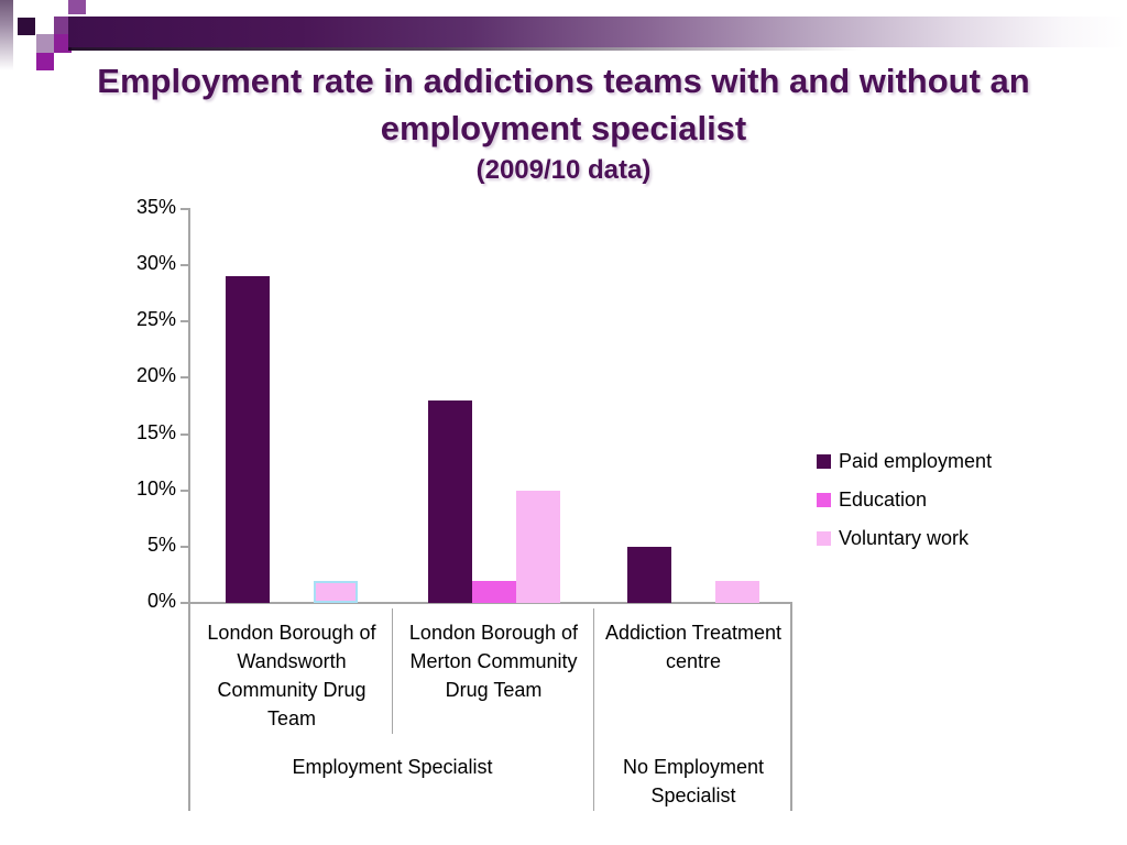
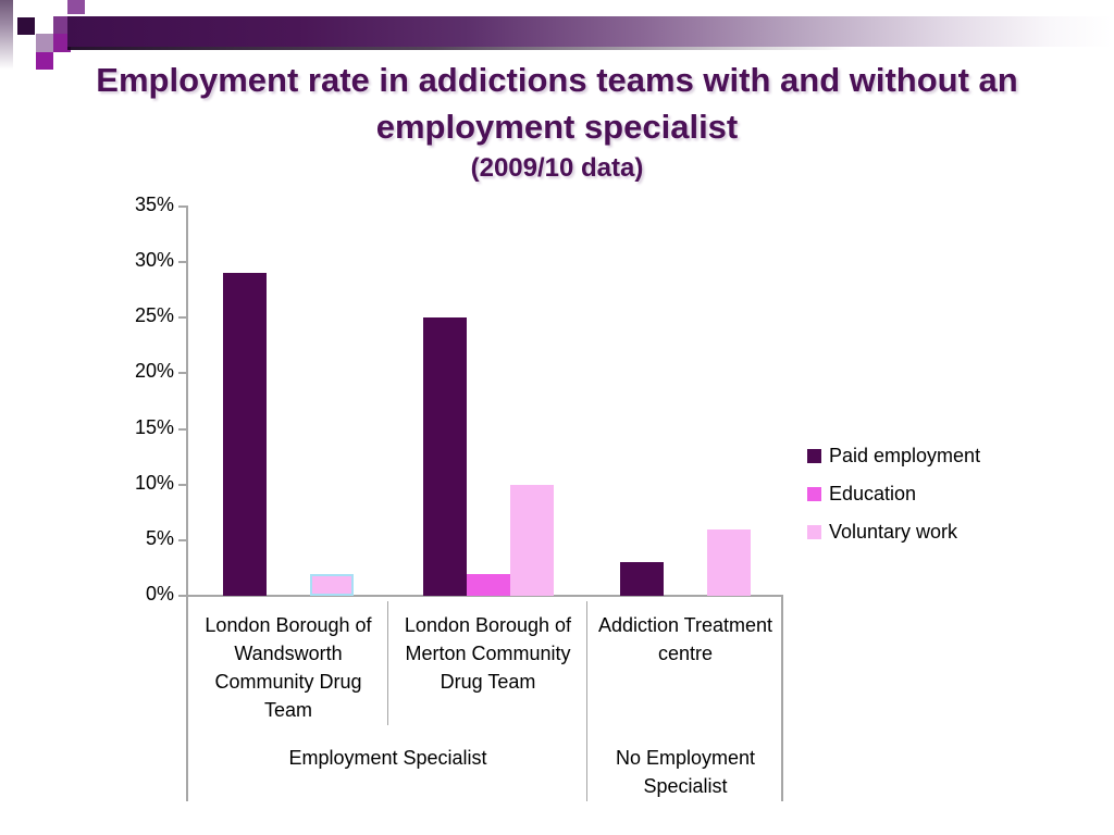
Paid employment/London Borough of Merton Community Drug Team: 18% -> 25%
Paid employment/Addiction Treatment centre: 5% -> 3%
Voluntary work/Addiction Treatment centre: 2% -> 6%
